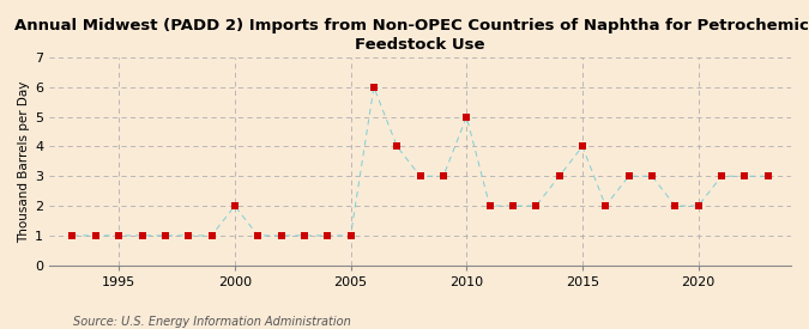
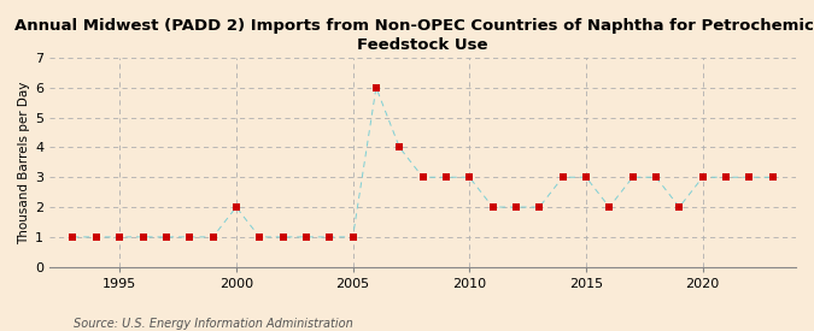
2010: 5 -> 3
2015: 4 -> 3
2020: 2 -> 3
